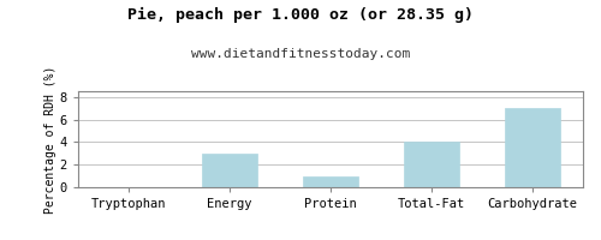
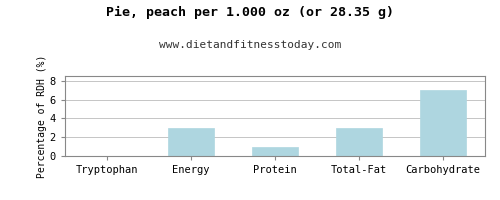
Total-Fat: 4 -> 3
